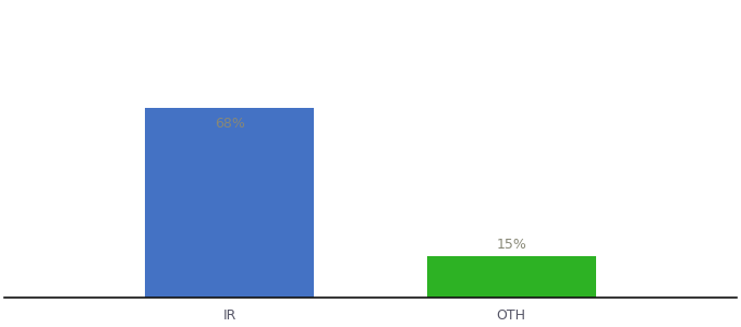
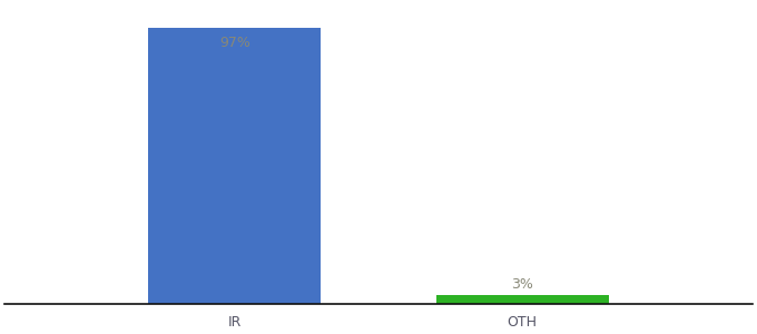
IR: 68% -> 97%
OTH: 15% -> 3%
